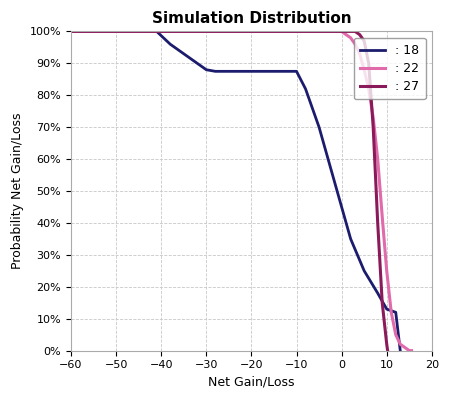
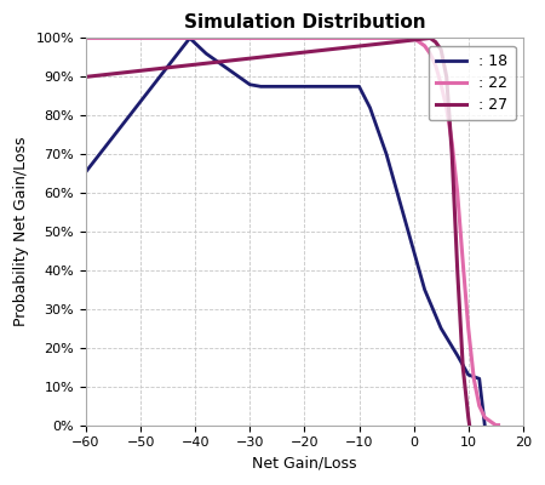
: 18/−60: 100.0% -> 65.5%
: 27/−60: 100% -> 90%
